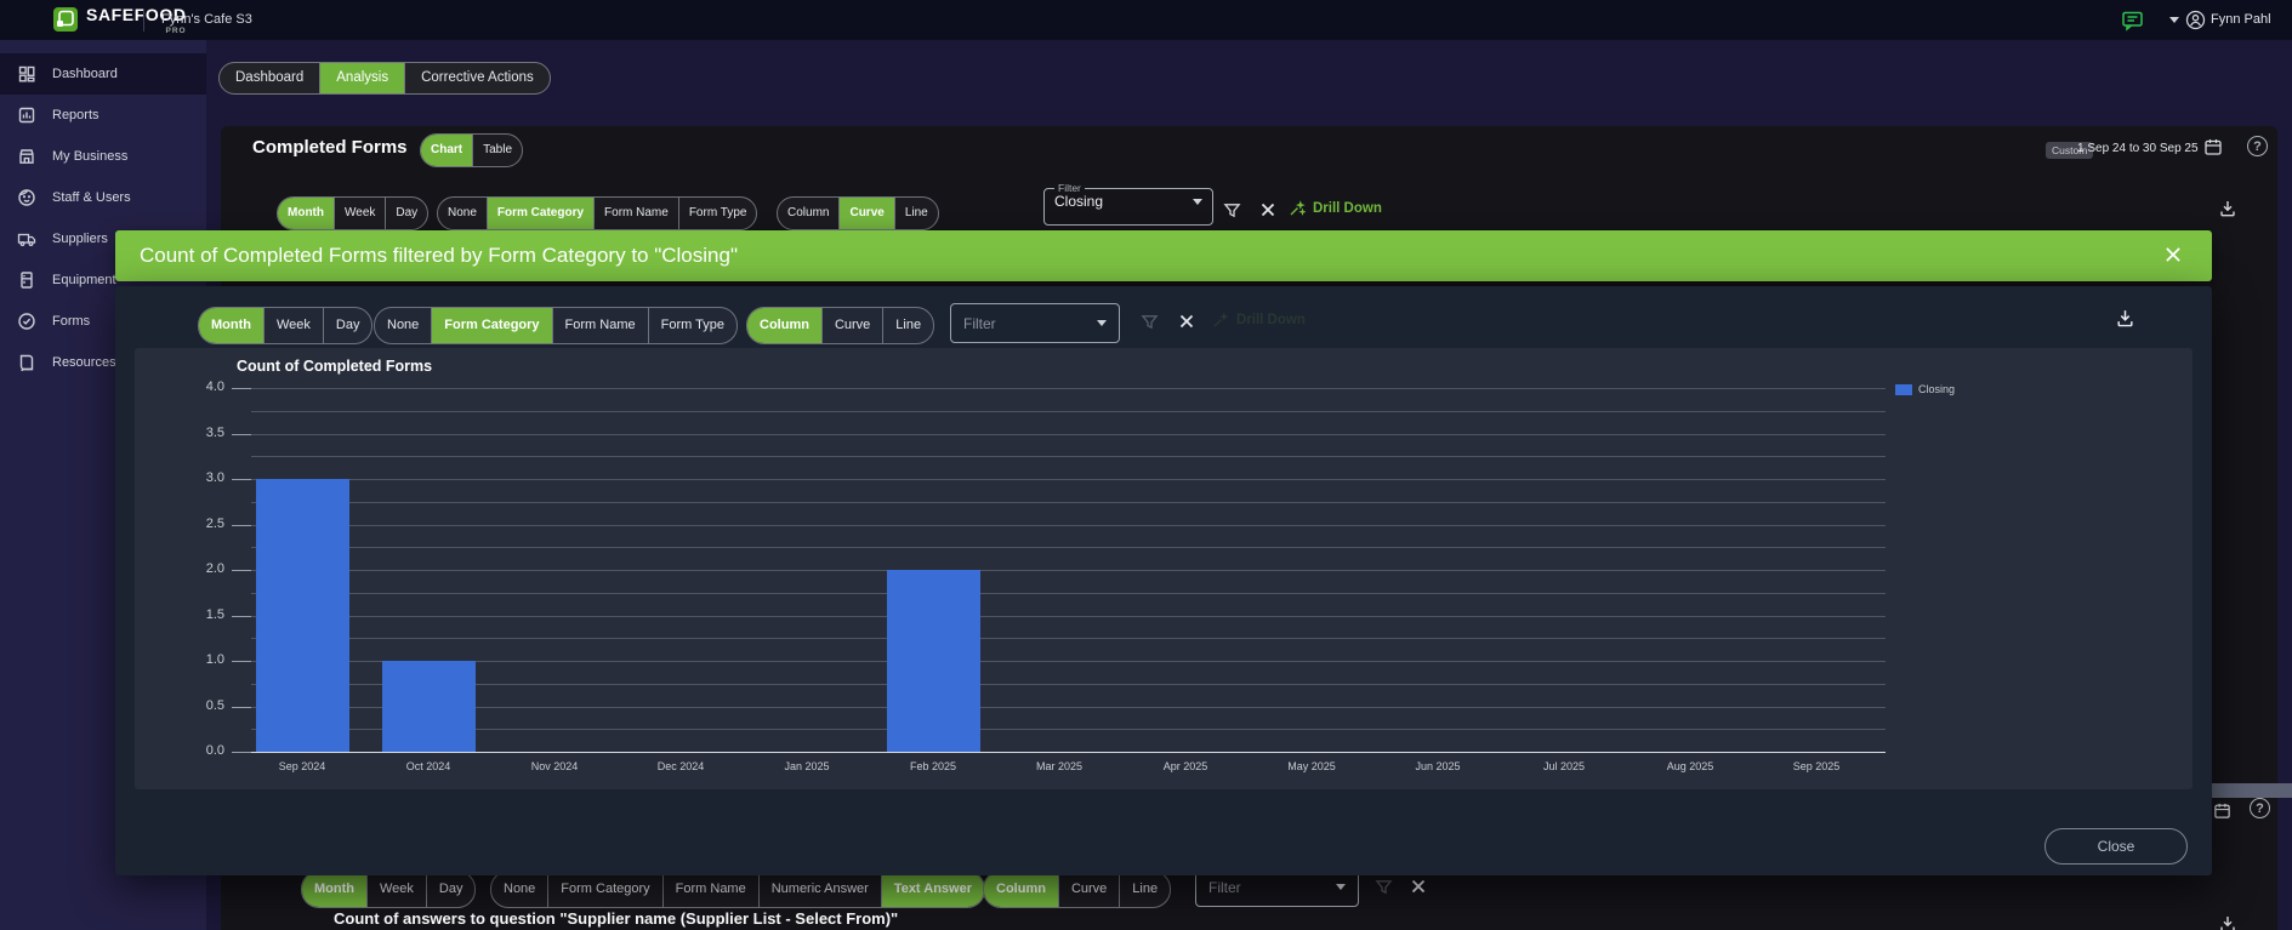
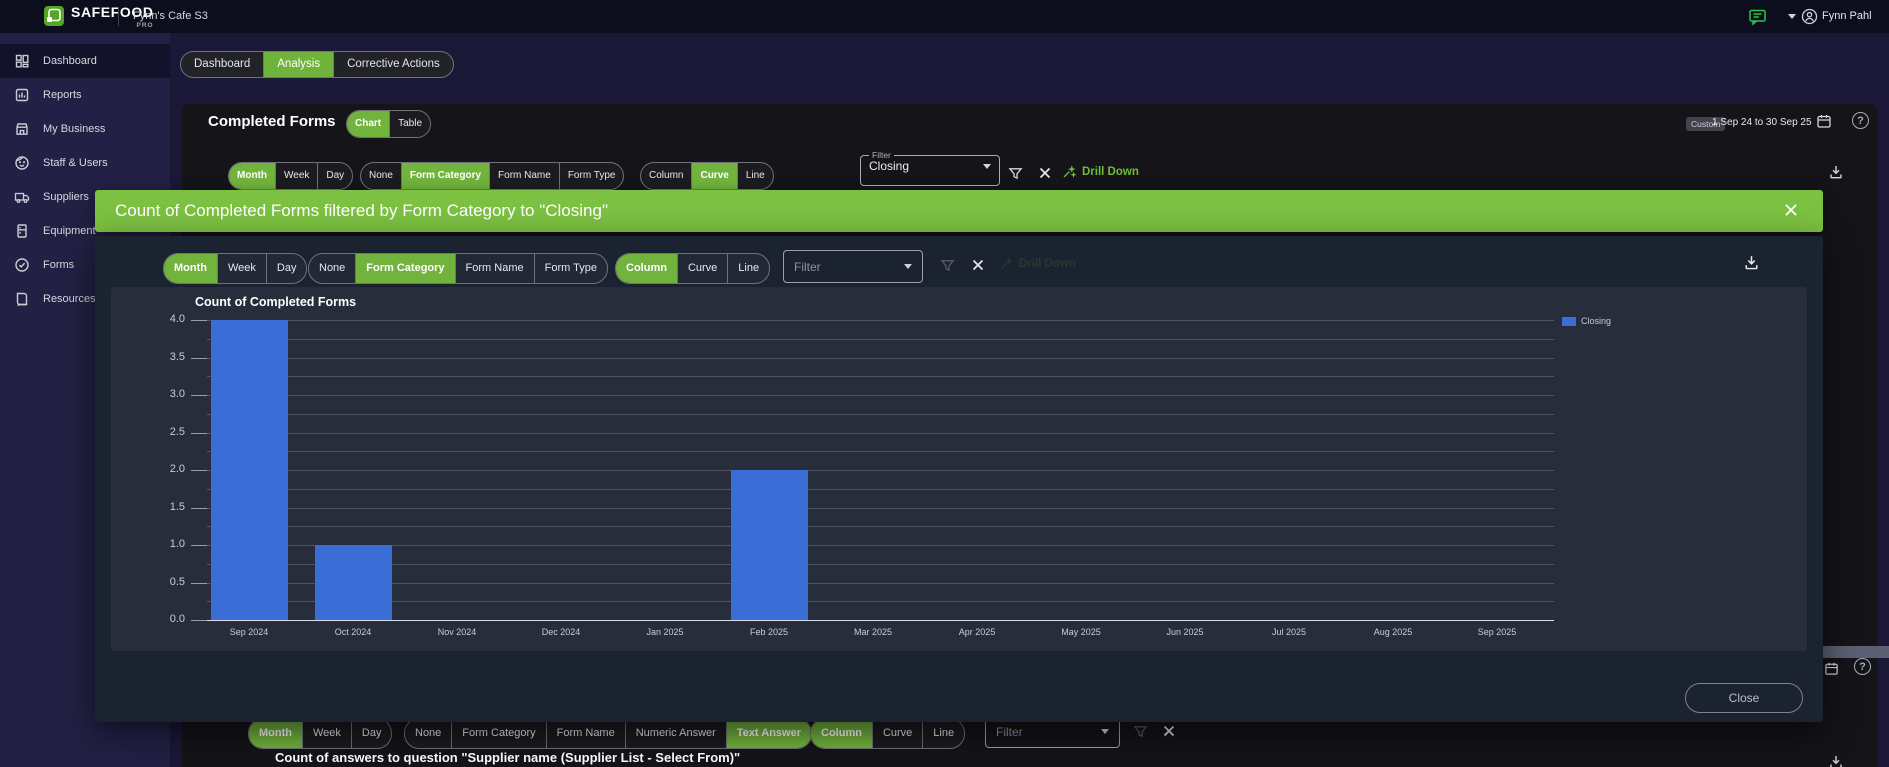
Sep 2024: 3 -> 4
